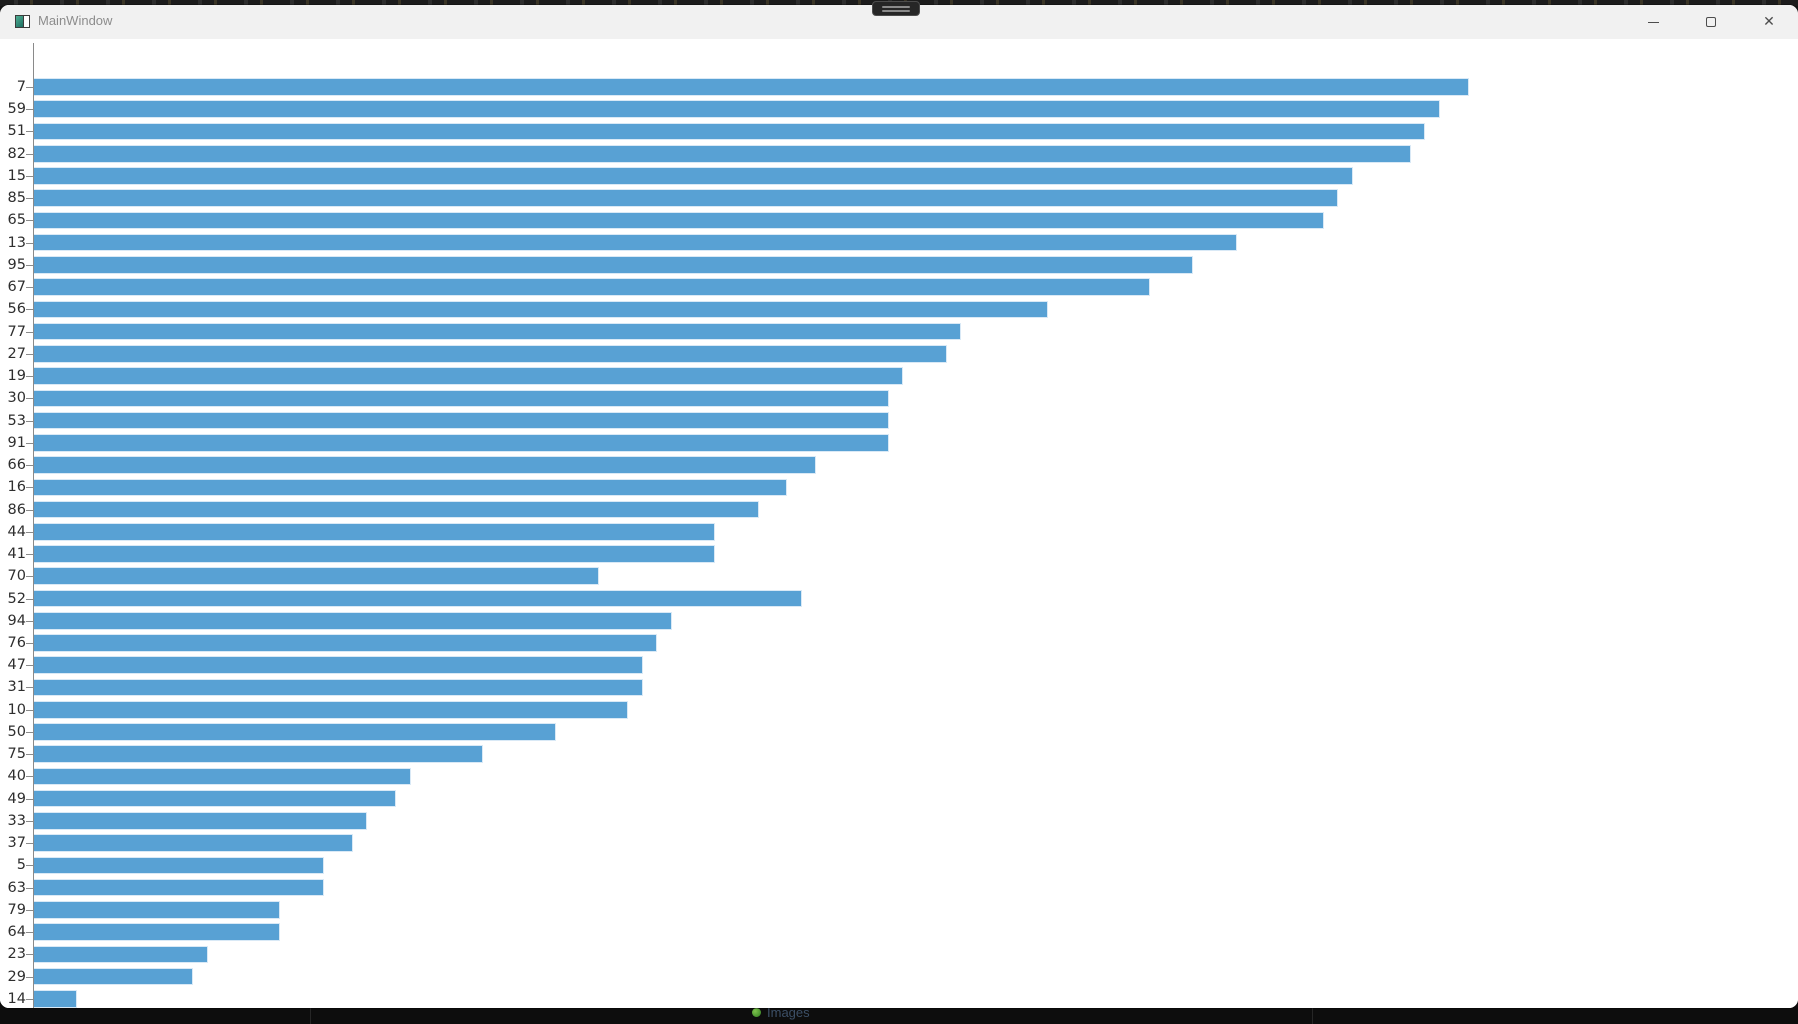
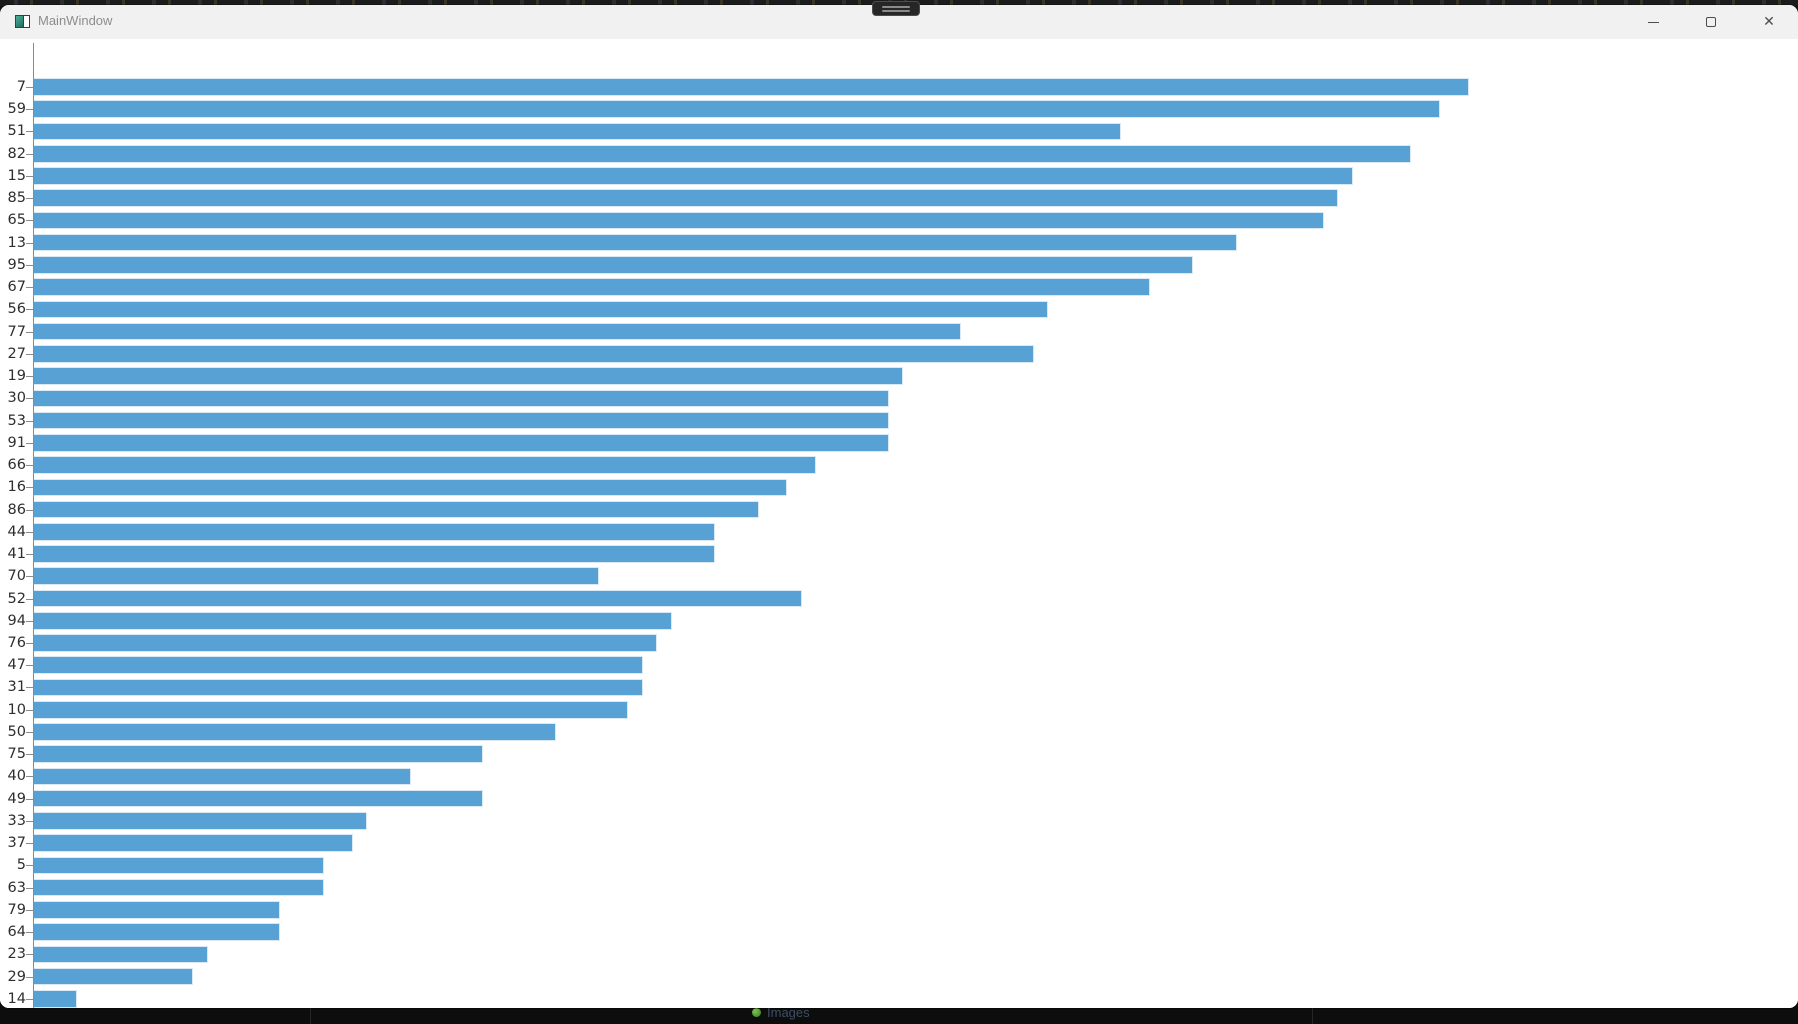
51: 96 -> 75
27: 63 -> 69
49: 25 -> 31
